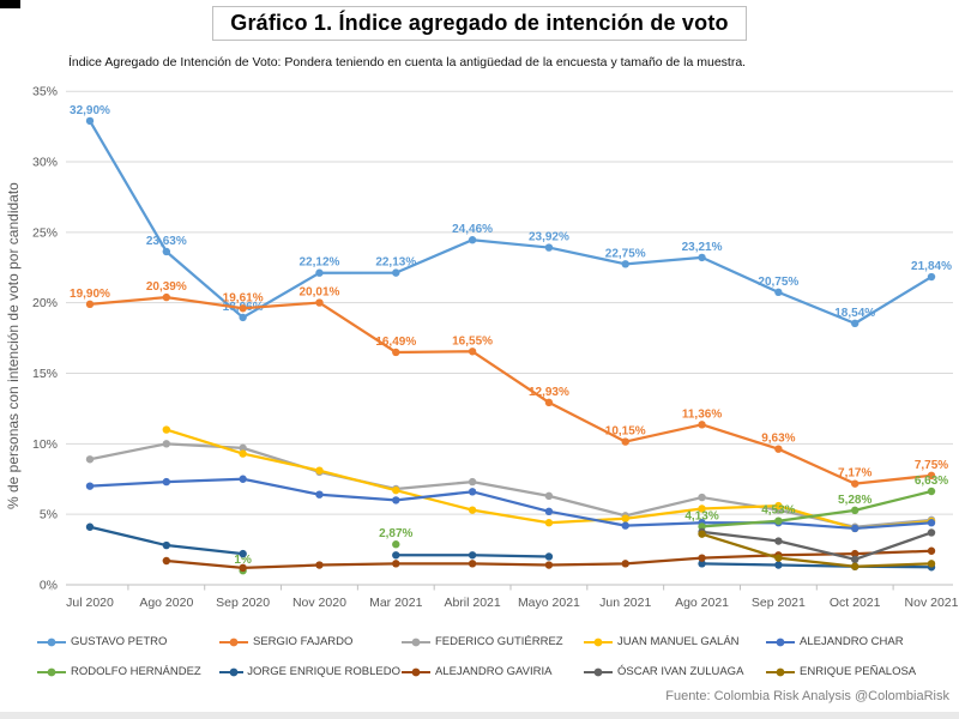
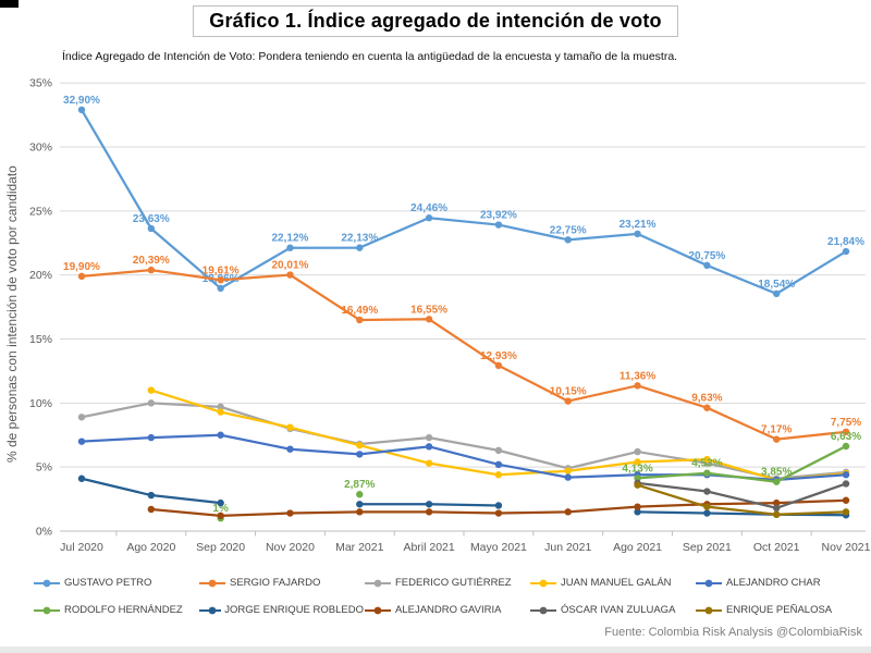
RODOLFO HERNÁNDEZ/Oct 2021: 5,28% -> 3,85%
